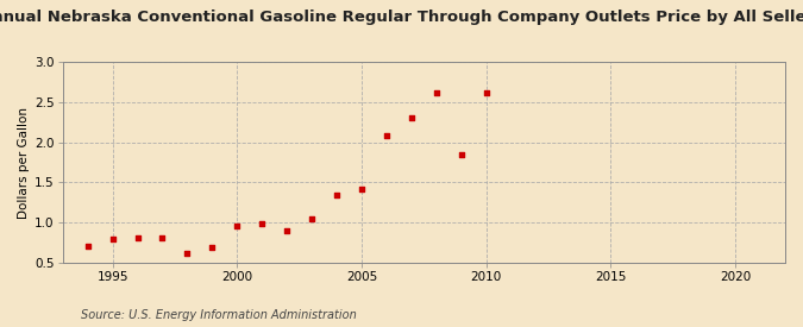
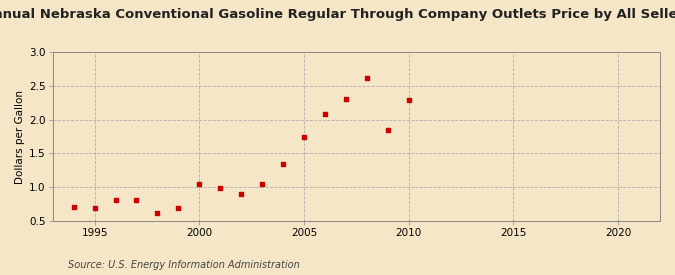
1995: 0.80 -> 0.70
2000: 0.96 -> 1.05
2005: 1.42 -> 1.75
2010: 2.62 -> 2.29
